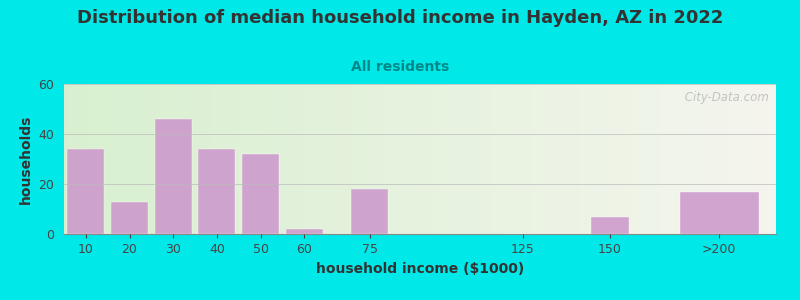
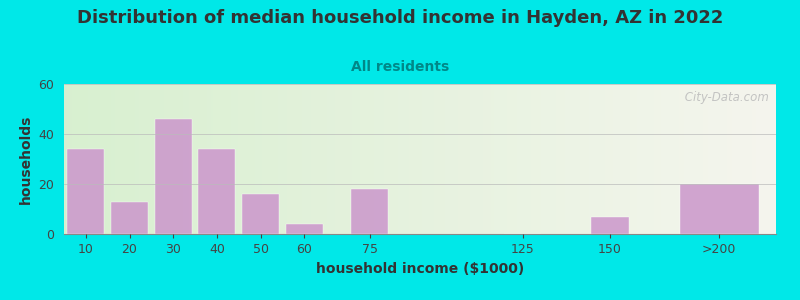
50: 32 -> 16
60: 2 -> 4
>200: 17 -> 20
